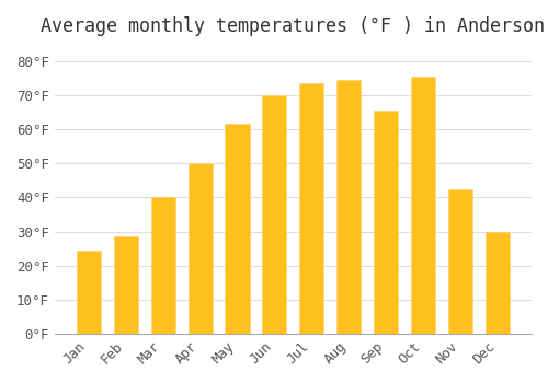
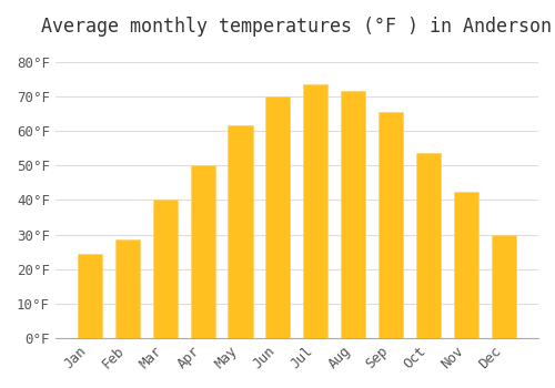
Aug: 74.5°F -> 71.5°F
Oct: 75.5°F -> 53.5°F
